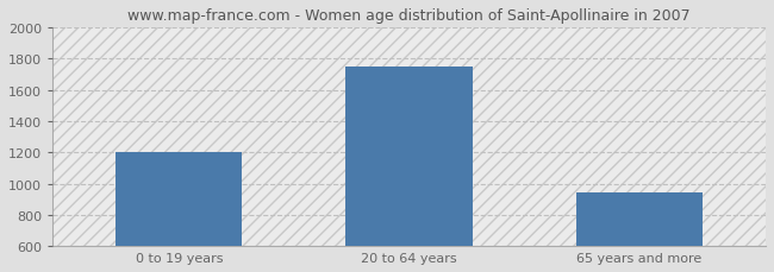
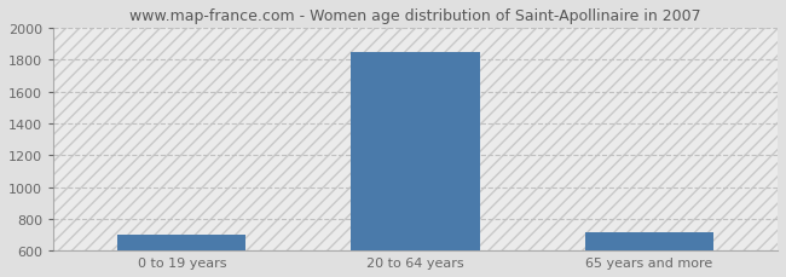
0 to 19 years: 1200 -> 700
20 to 64 years: 1750 -> 1850
65 years and more: 940 -> 720
